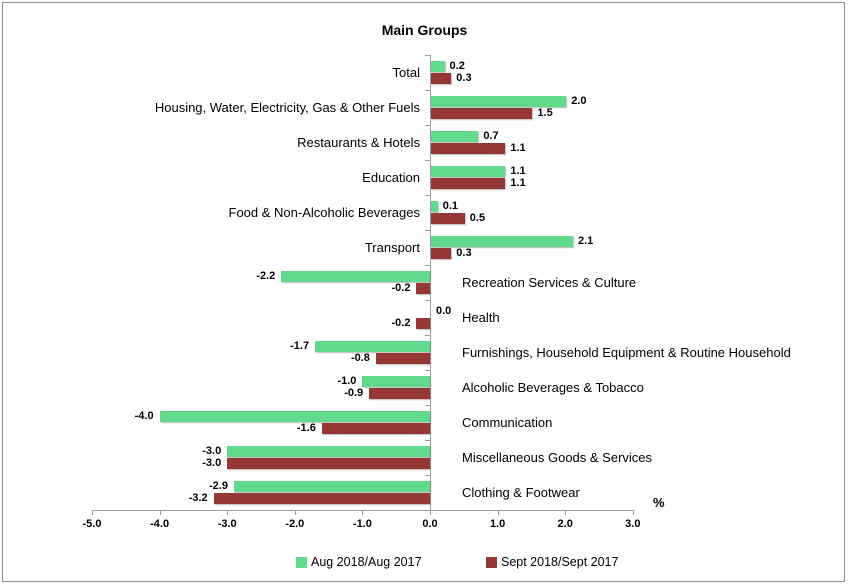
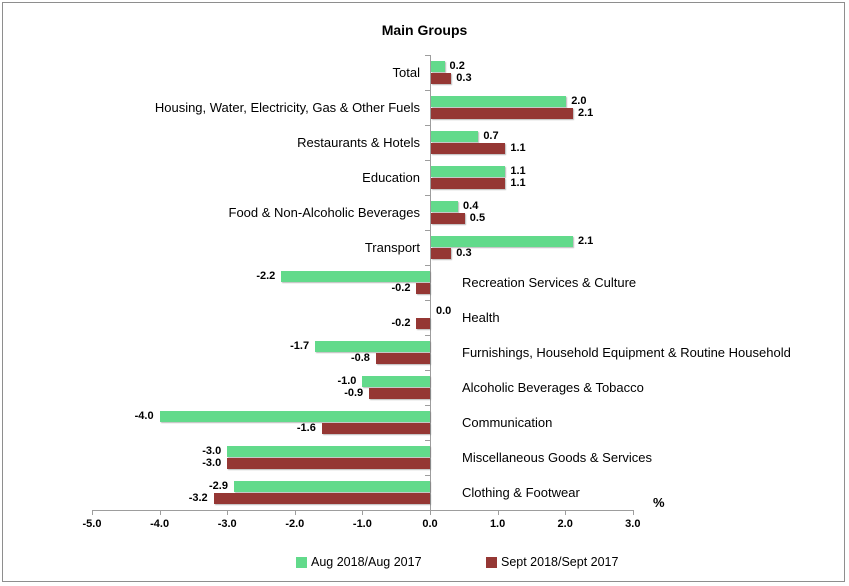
Sept 2018/Sept 2017/Housing, Water, Electricity, Gas & Other Fuels: 1.5 -> 2.1
Aug 2018/Aug 2017/Food & Non-Alcoholic Beverages: 0.1 -> 0.4
